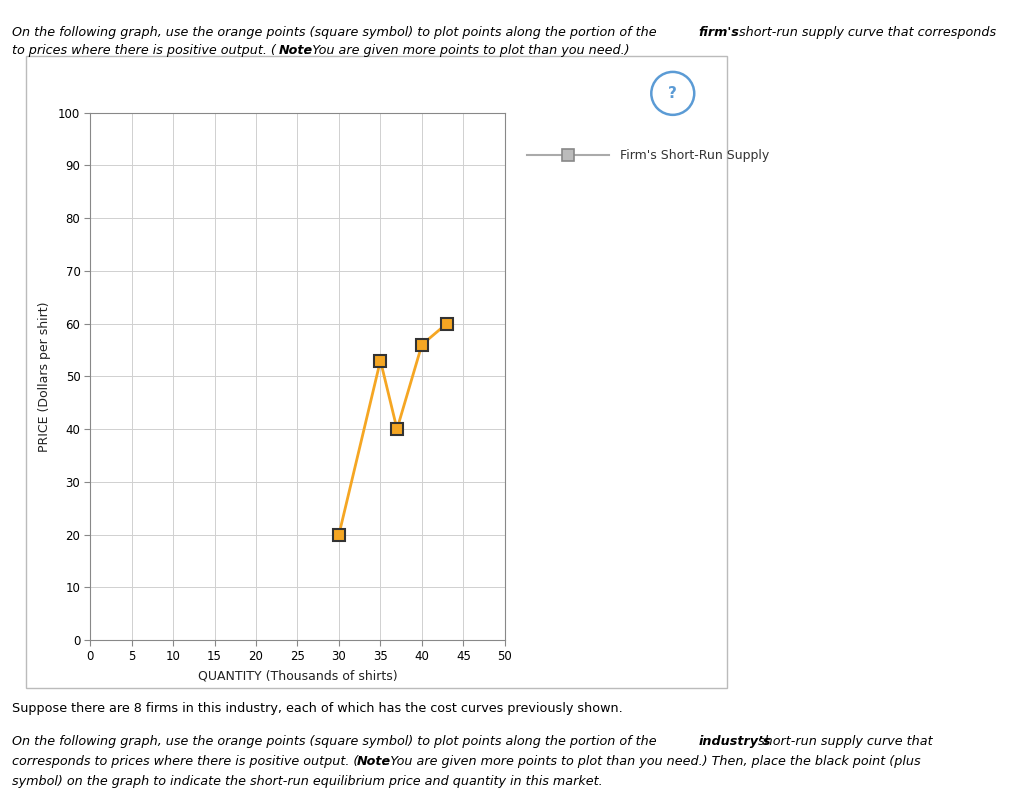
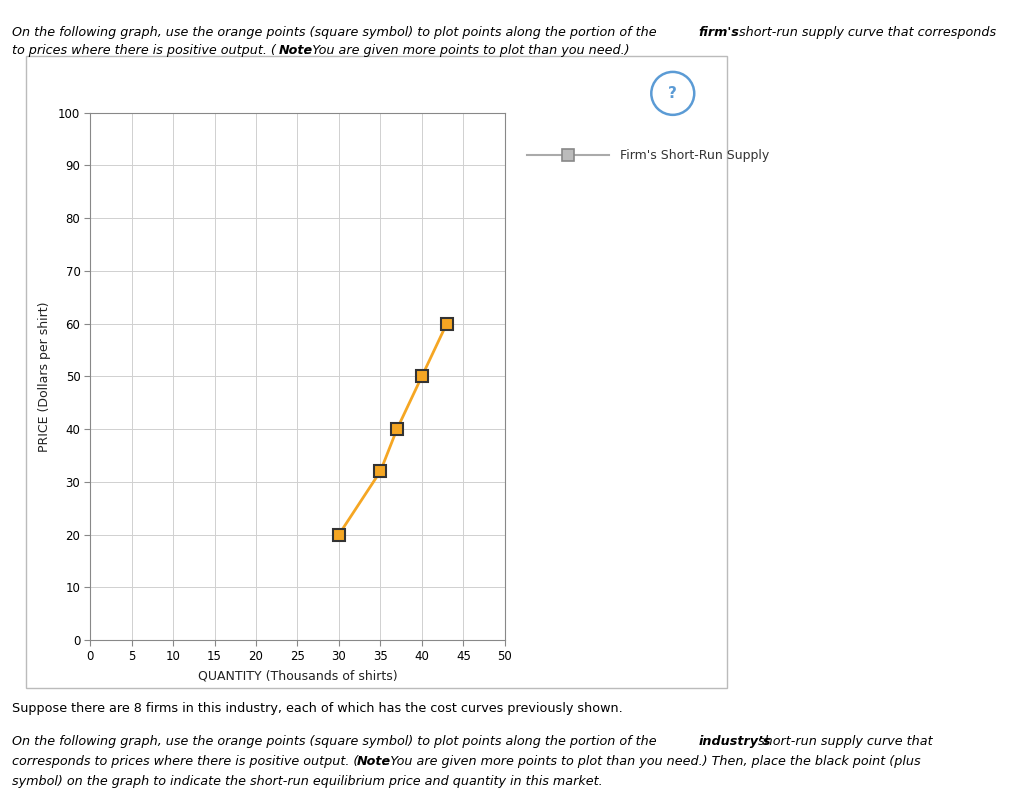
35: 53 -> 32
40: 56 -> 50
